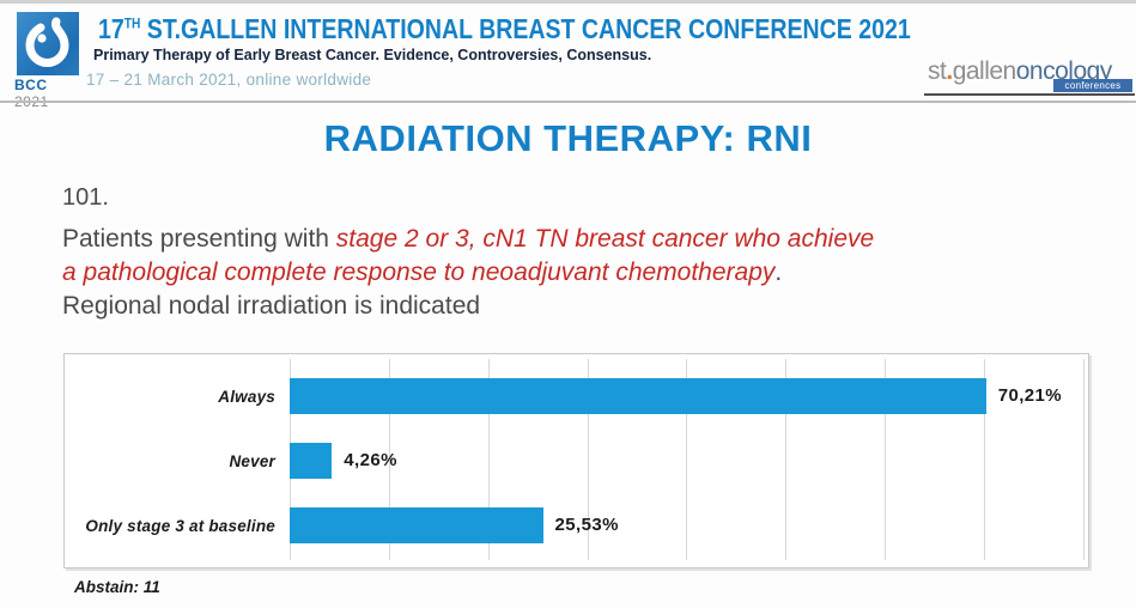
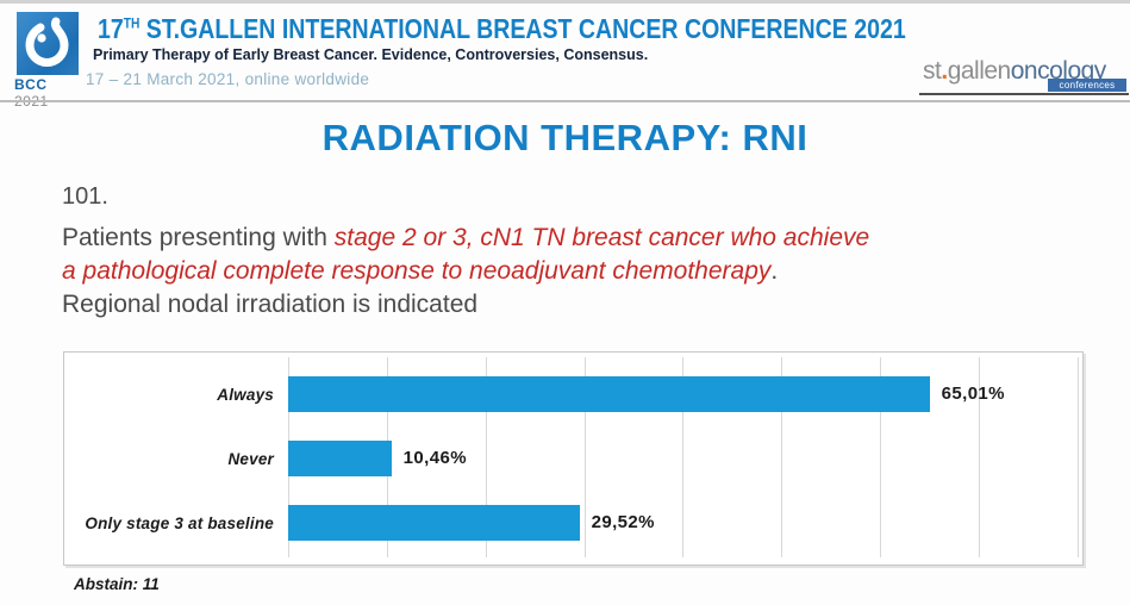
Always: 70,21% -> 65,01%
Never: 4,26% -> 10,46%
Only stage 3 at baseline: 25,53% -> 29,52%
